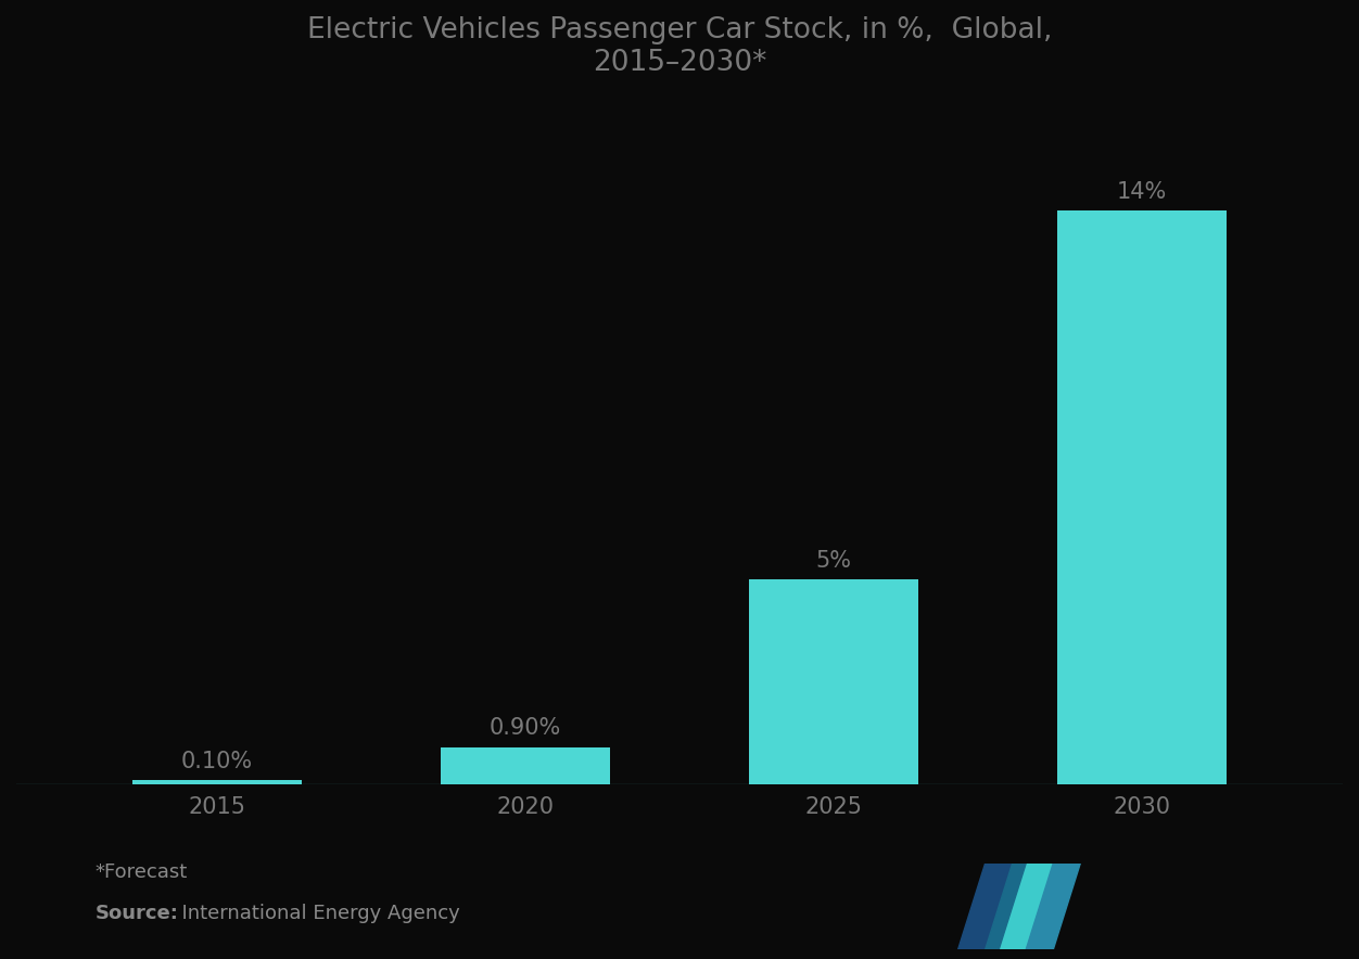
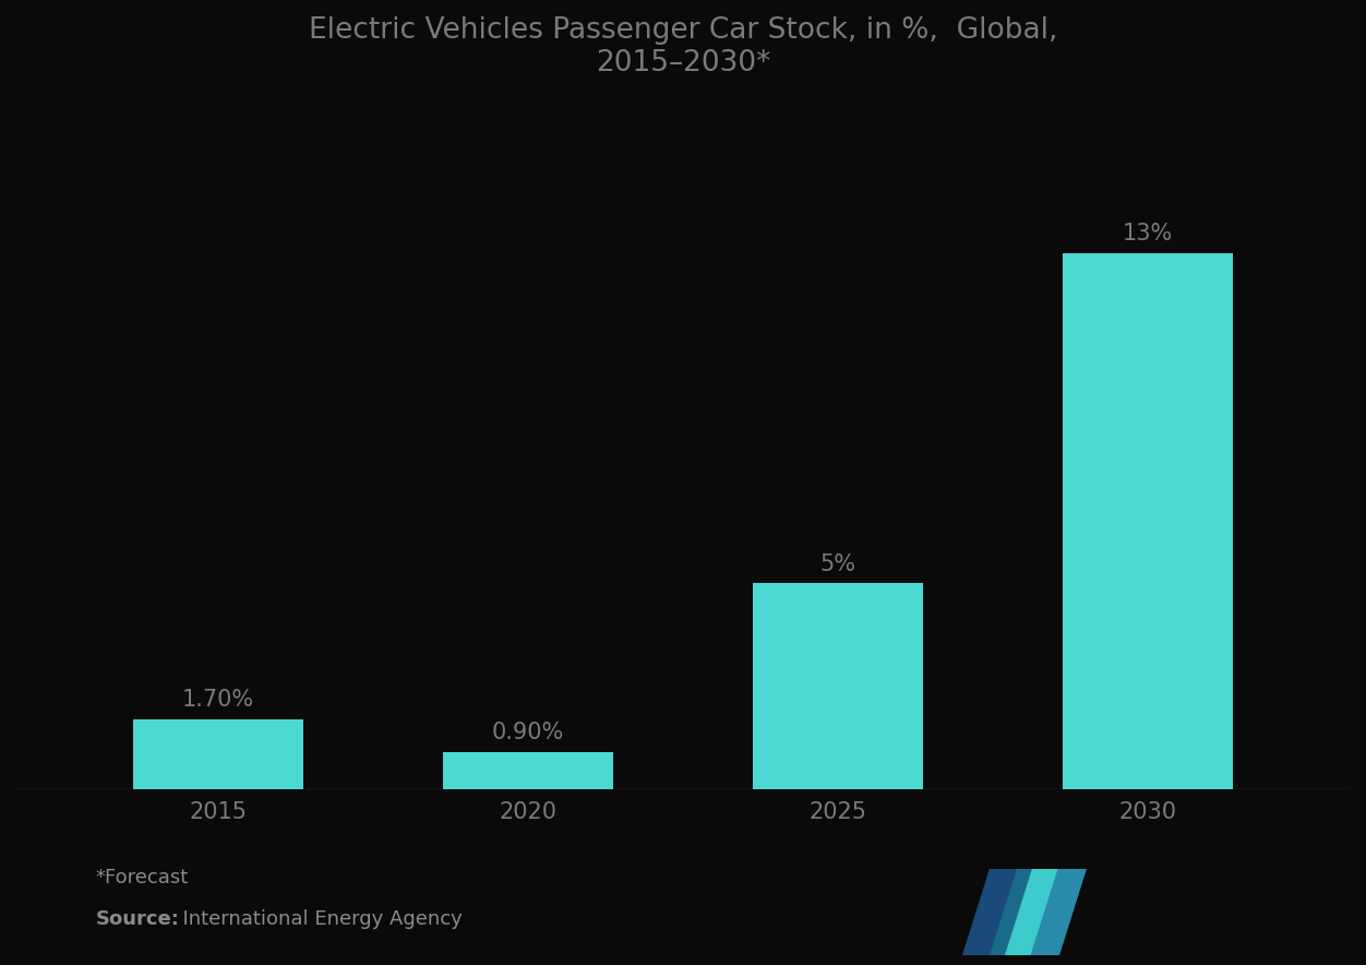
2015: 0.10% -> 1.70%
2030: 14% -> 13%
